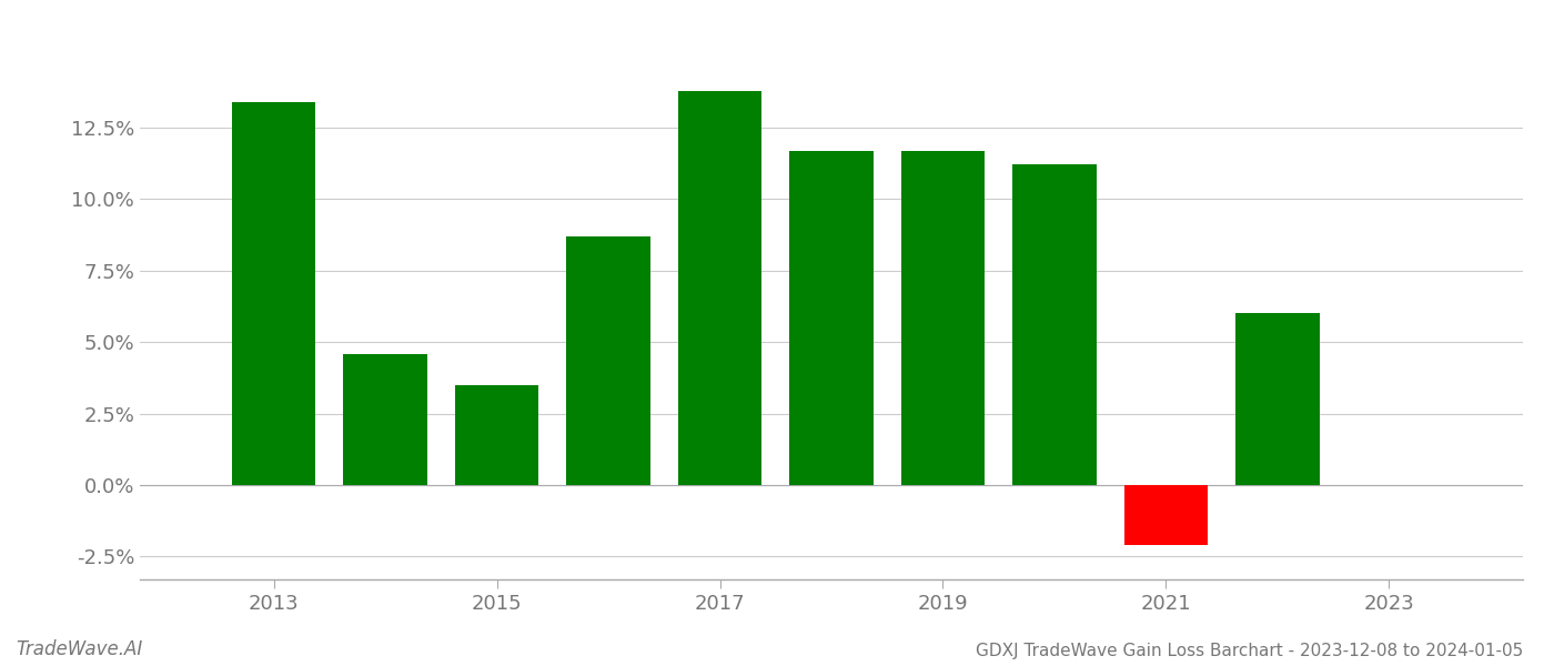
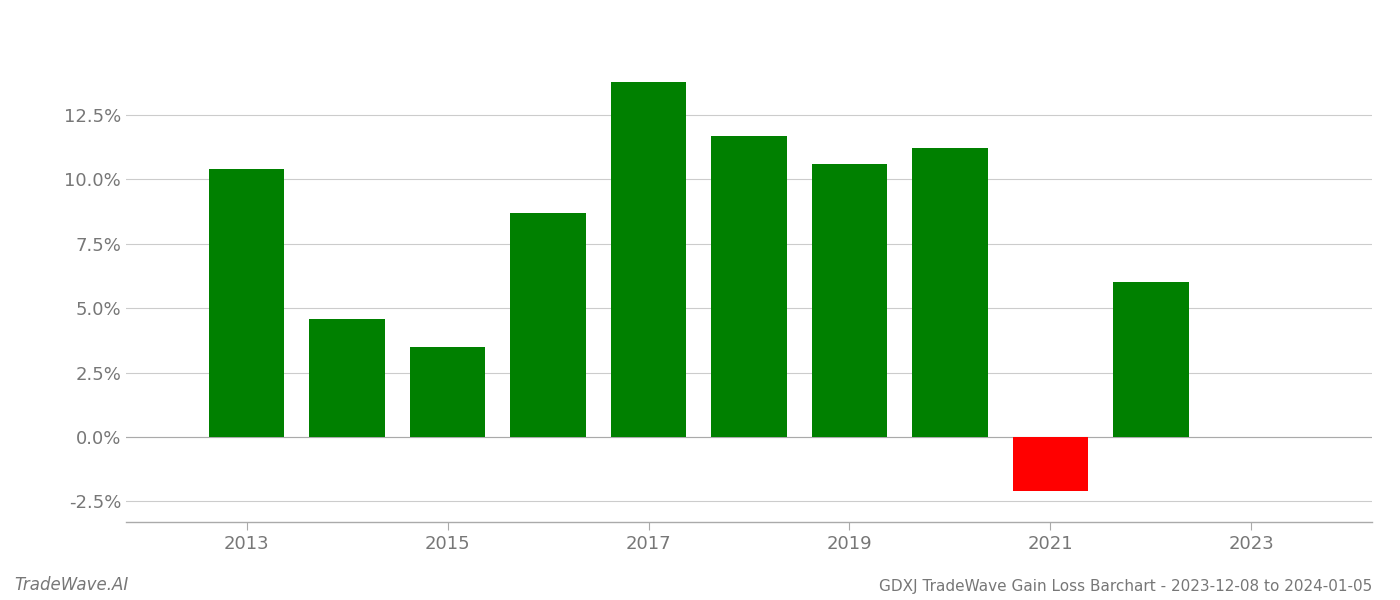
2013: 13.4% -> 10.4%
2019: 11.7% -> 10.6%
